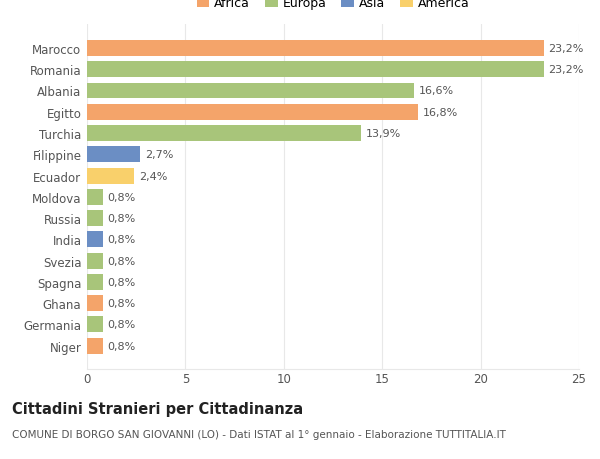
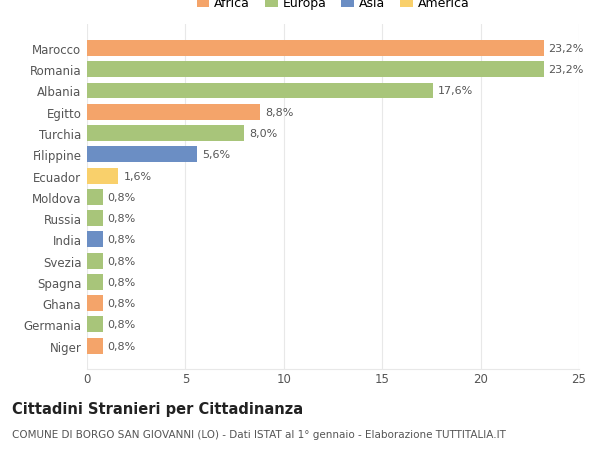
Albania: 16,6% -> 17,6%
Egitto: 16,8% -> 8,8%
Turchia: 13,9% -> 8,0%
Filippine: 2,7% -> 5,6%
Ecuador: 2,4% -> 1,6%
